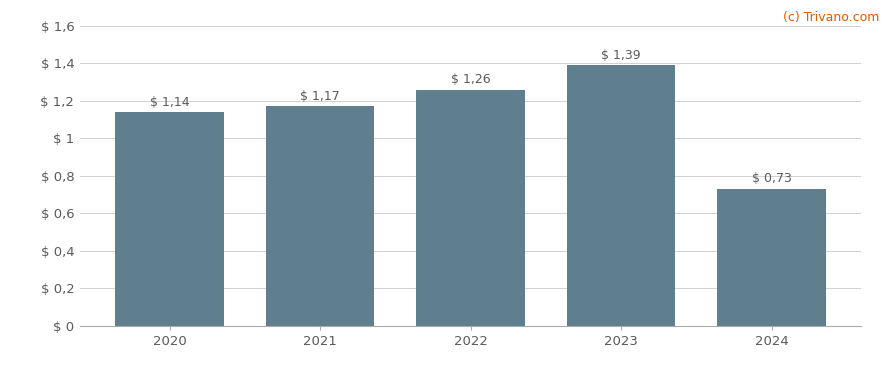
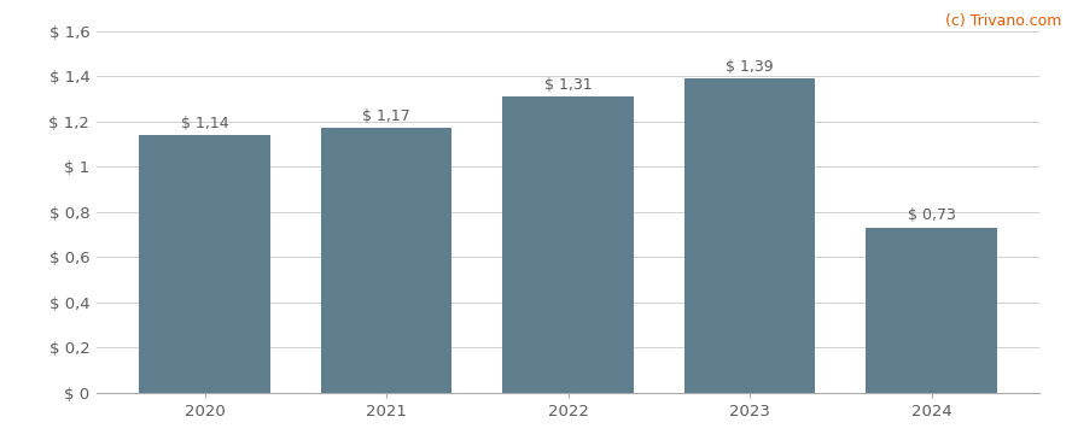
2022: 1,26 -> 1,31
